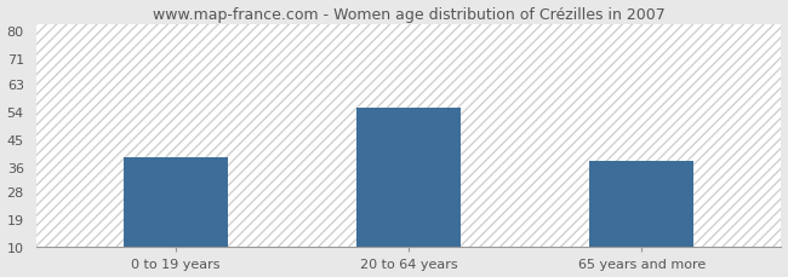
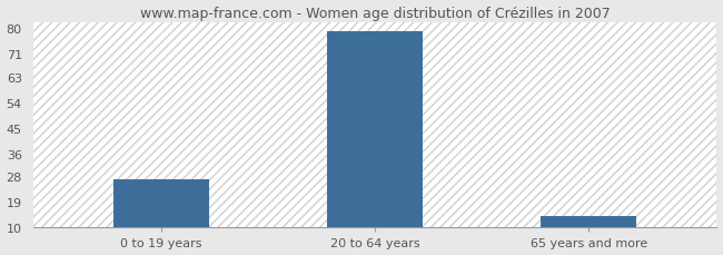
0 to 19 years: 39 -> 27
20 to 64 years: 55 -> 79
65 years and more: 38 -> 14
